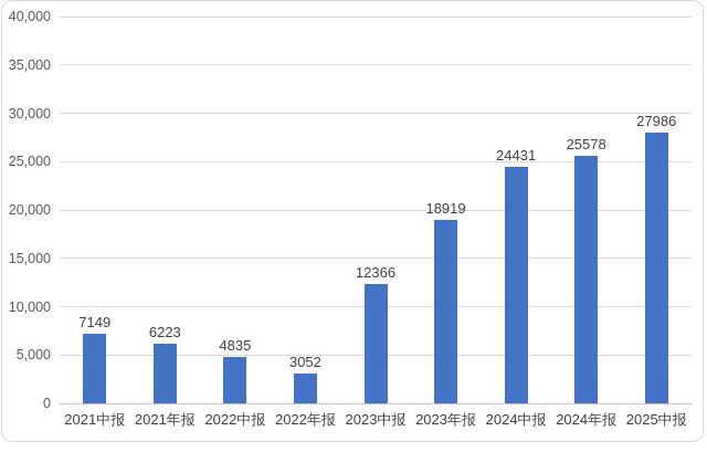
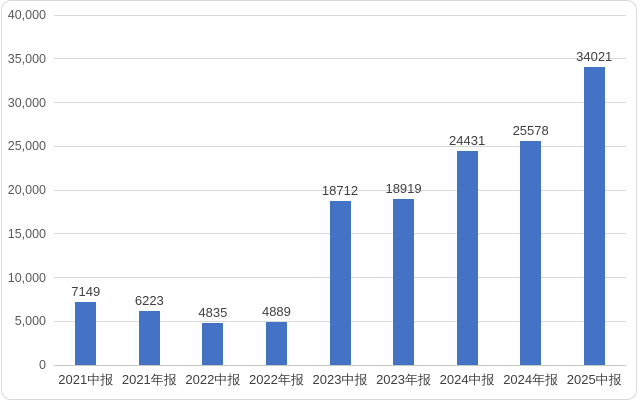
2022年报: 3052 -> 4889
2023中报: 12366 -> 18712
2025中报: 27986 -> 34021
